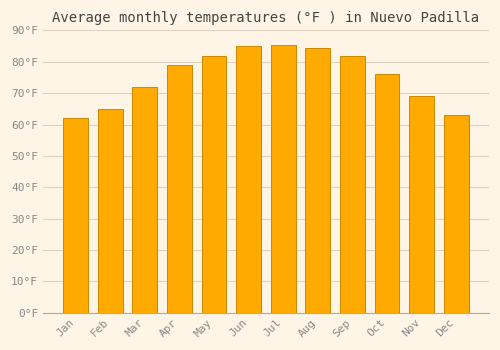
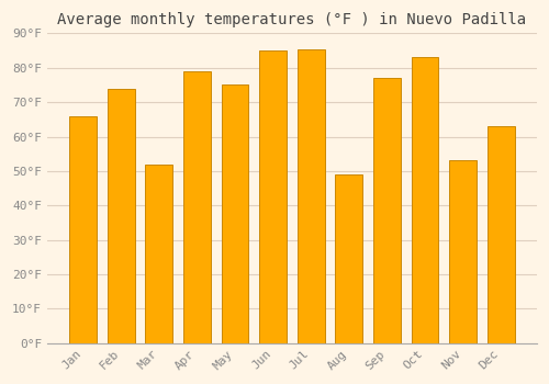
Jan: 62.0°F -> 66.0°F
Feb: 65.0°F -> 74.0°F
Mar: 72.0°F -> 52.0°F
May: 82.0°F -> 75.0°F
Aug: 84.5°F -> 49.0°F
Sep: 82.0°F -> 77.0°F
Oct: 76.0°F -> 83.0°F
Nov: 69.0°F -> 53.0°F
